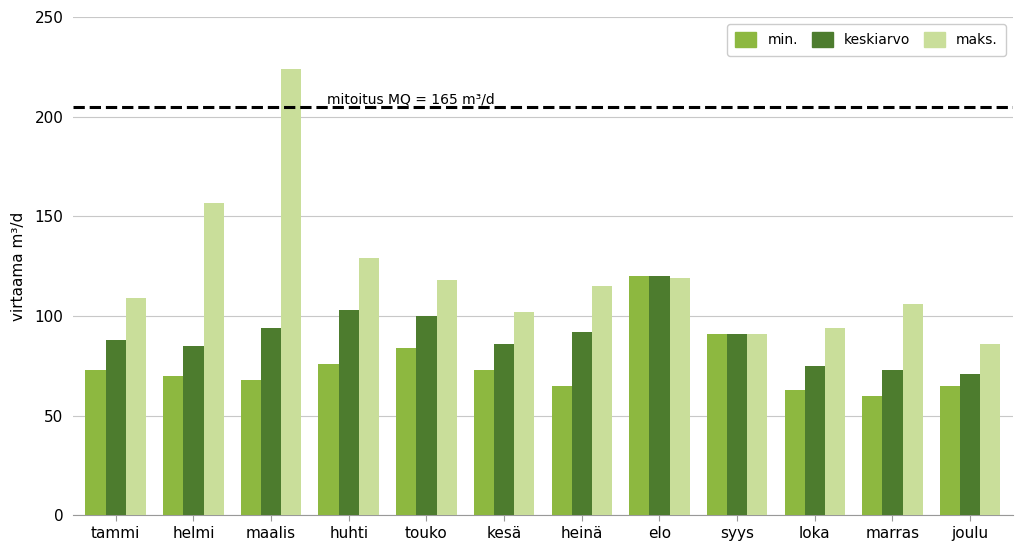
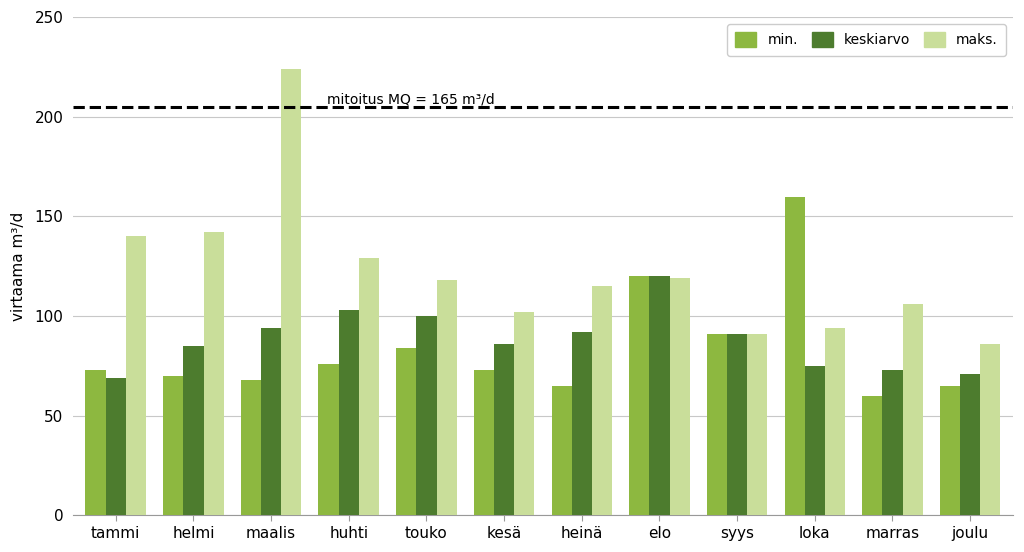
keskiarvo/tammi: 88 -> 69
maks./tammi: 109 -> 140
maks./helmi: 157 -> 142
min./loka: 63 -> 160
